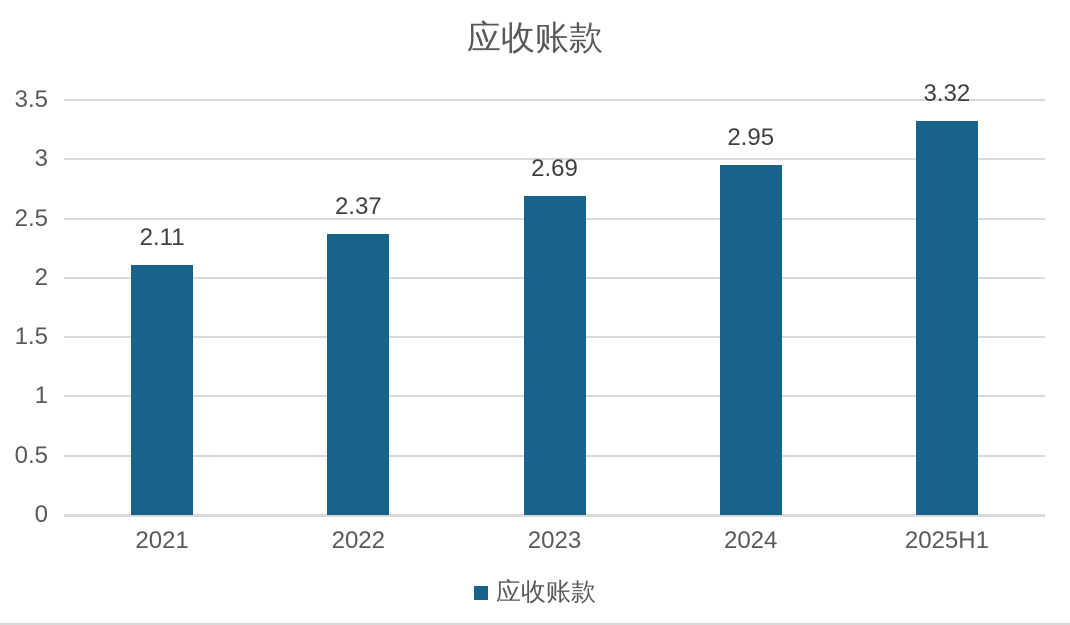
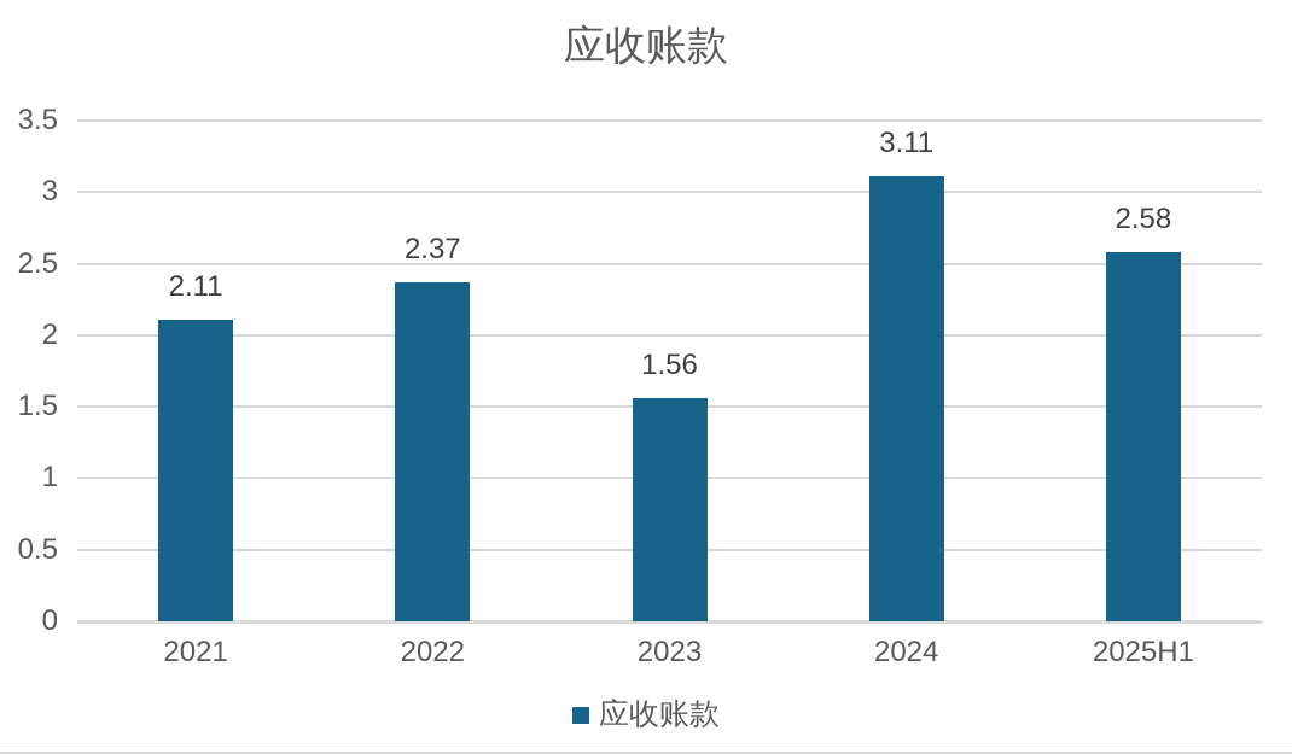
2023: 2.69 -> 1.56
2024: 2.95 -> 3.11
2025H1: 3.32 -> 2.58
